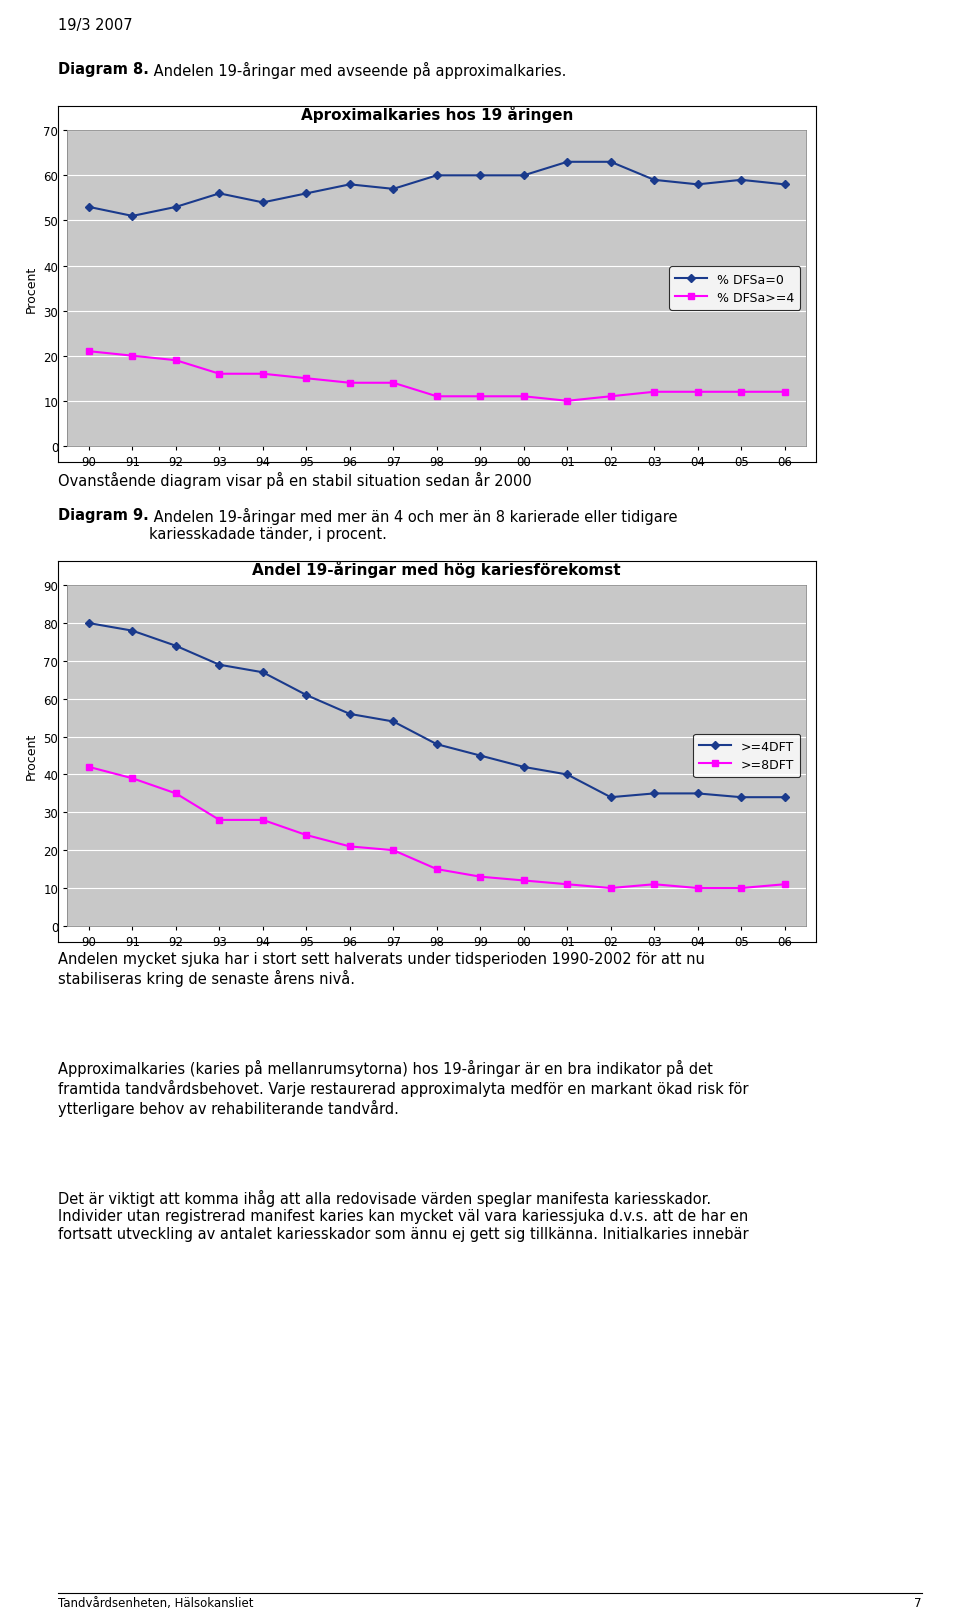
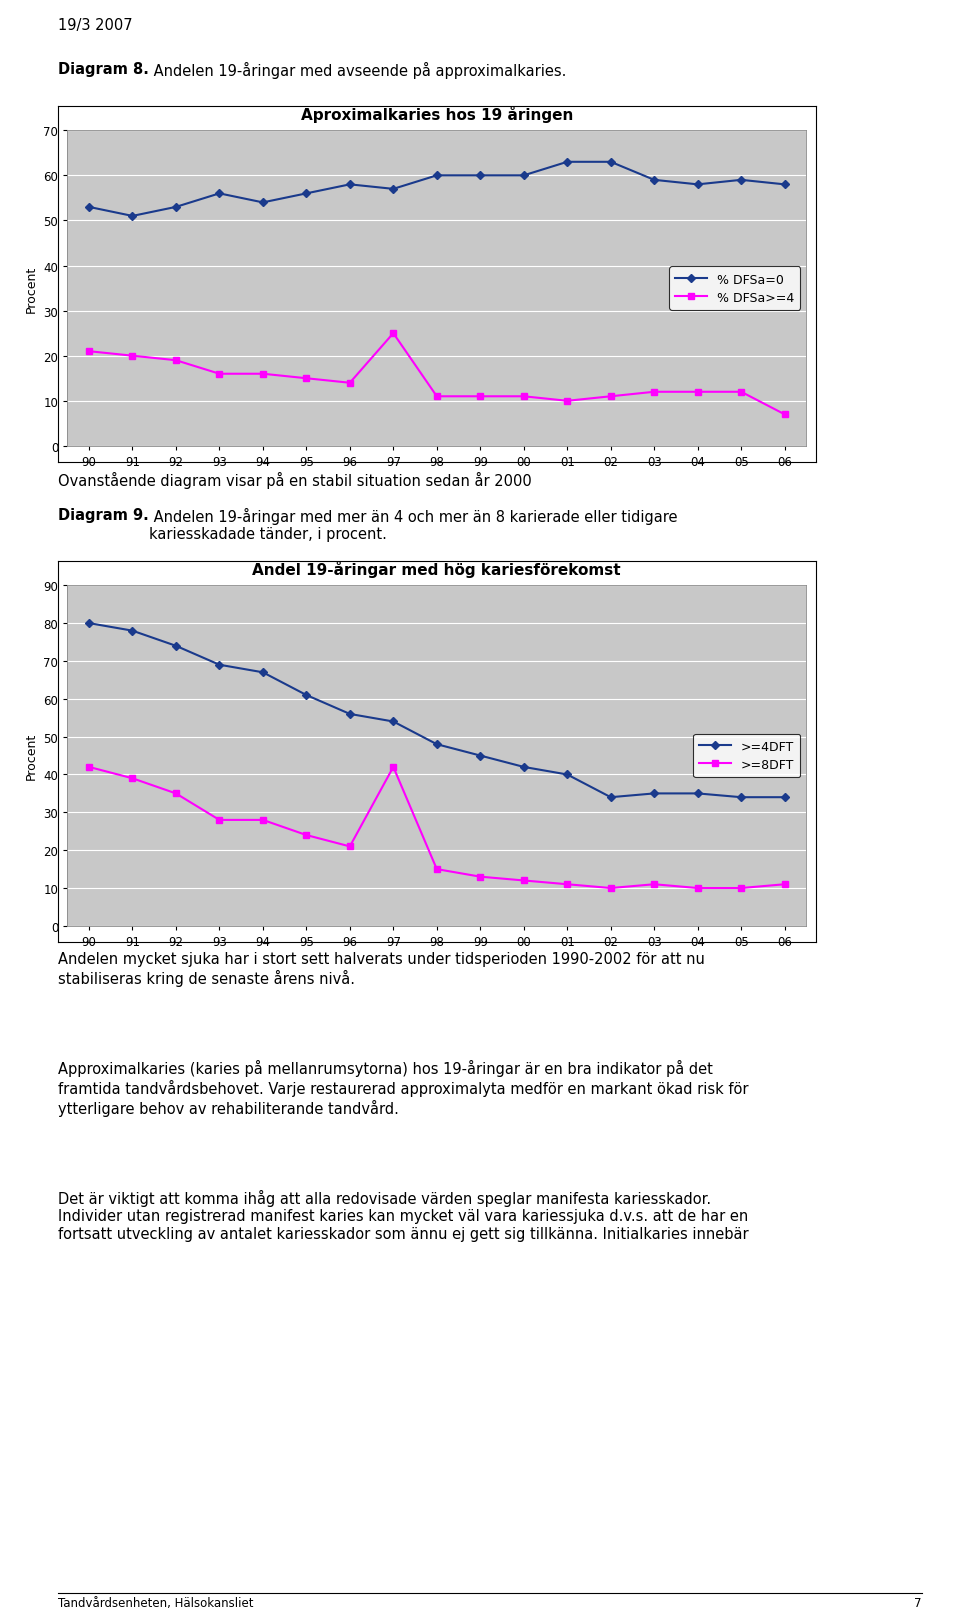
Aproximalkaries hos 19 åringen/% DFSa>=4/97: 14 -> 25
Aproximalkaries hos 19 åringen/% DFSa>=4/06: 12 -> 7
Andel 19-åringar med hög kariesförekomst/>=8DFT/97: 20 -> 42
